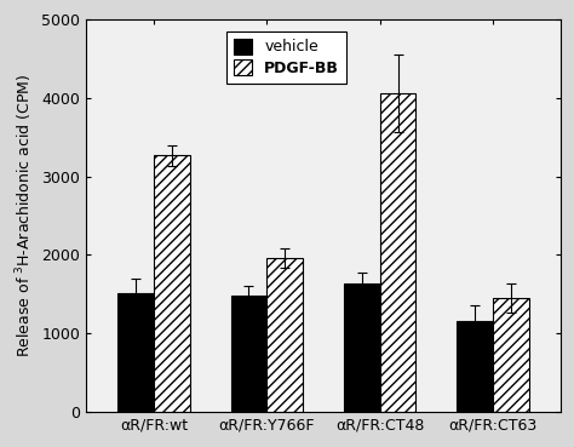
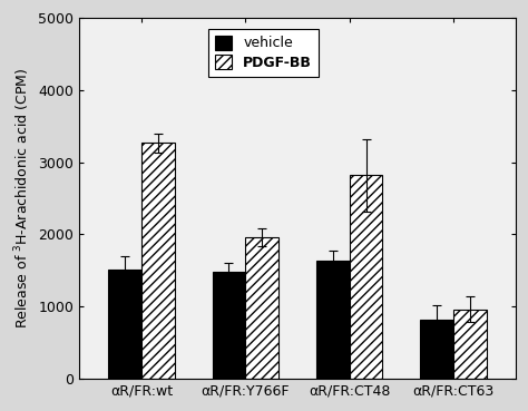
PDGF-BB/αR/FR:CT48: 4060 -> 2820
vehicle/αR/FR:CT63: 1160 -> 820
PDGF-BB/αR/FR:CT63: 1450 -> 960
